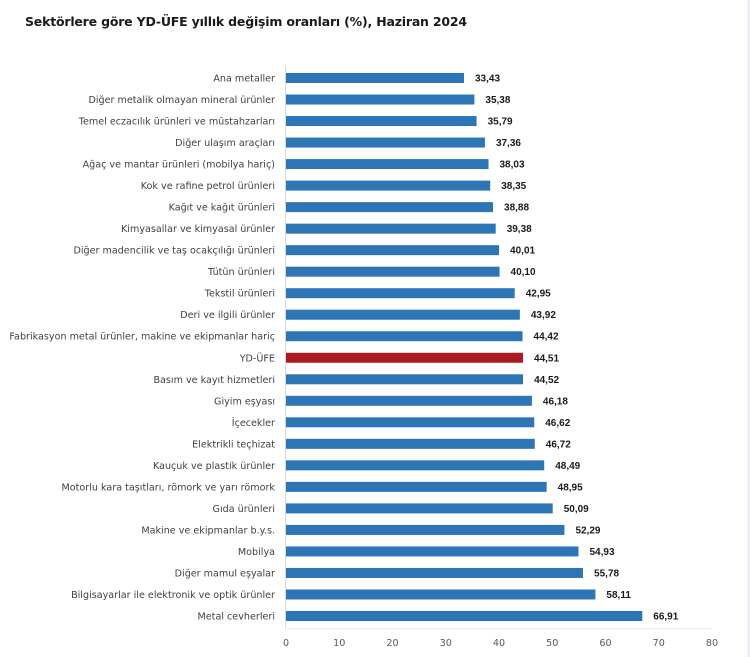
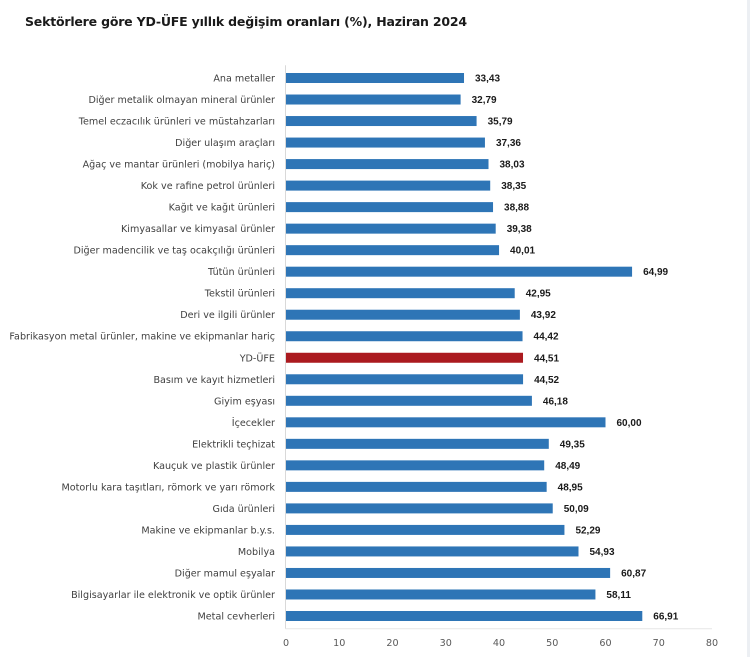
Diğer metalik olmayan mineral ürünler: 35,38 -> 32,79
Tütün ürünleri: 40,10 -> 64,99
İçecekler: 46,62 -> 60,00
Elektrikli teçhizat: 46,72 -> 49,35
Diğer mamul eşyalar: 55,78 -> 60,87
